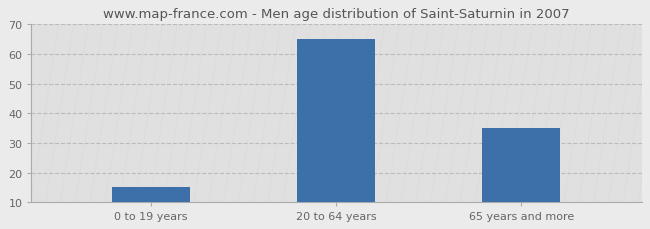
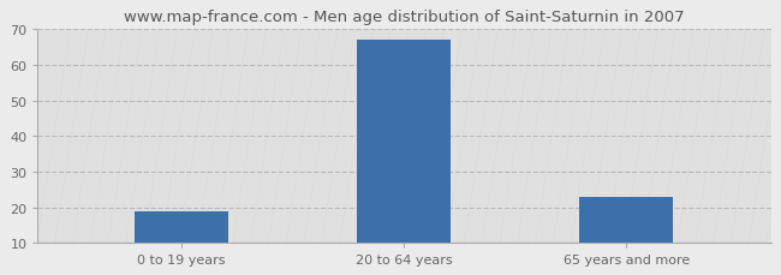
0 to 19 years: 15 -> 19
20 to 64 years: 65 -> 67
65 years and more: 35 -> 23
